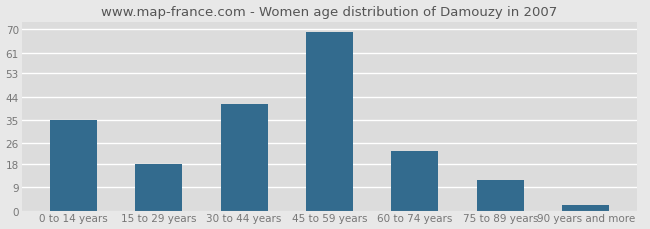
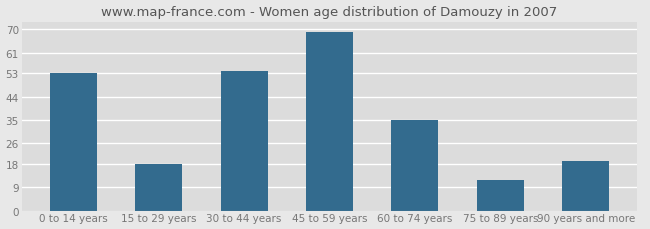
0 to 14 years: 35 -> 53
30 to 44 years: 41 -> 54
60 to 74 years: 23 -> 35
90 years and more: 2 -> 19
